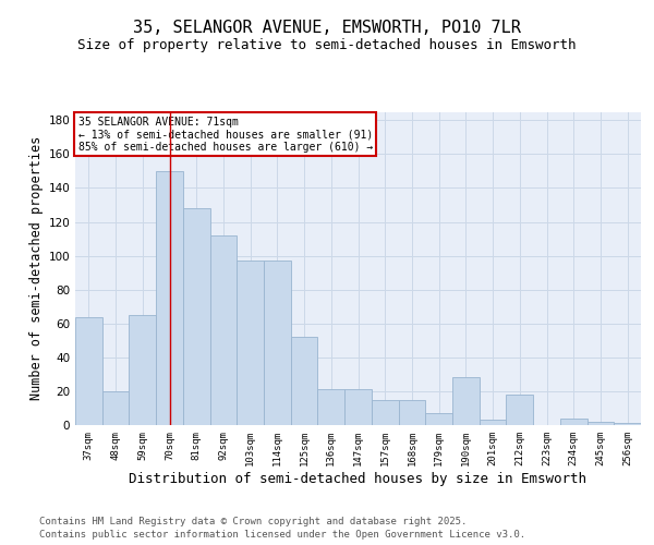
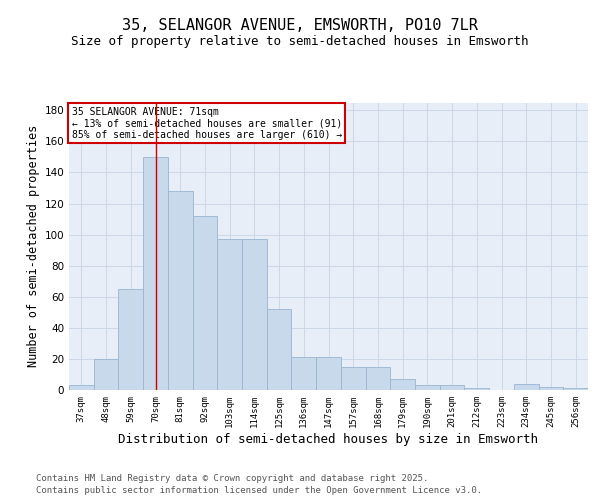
37sqm: 64 -> 3
190sqm: 28 -> 3
212sqm: 18 -> 1
